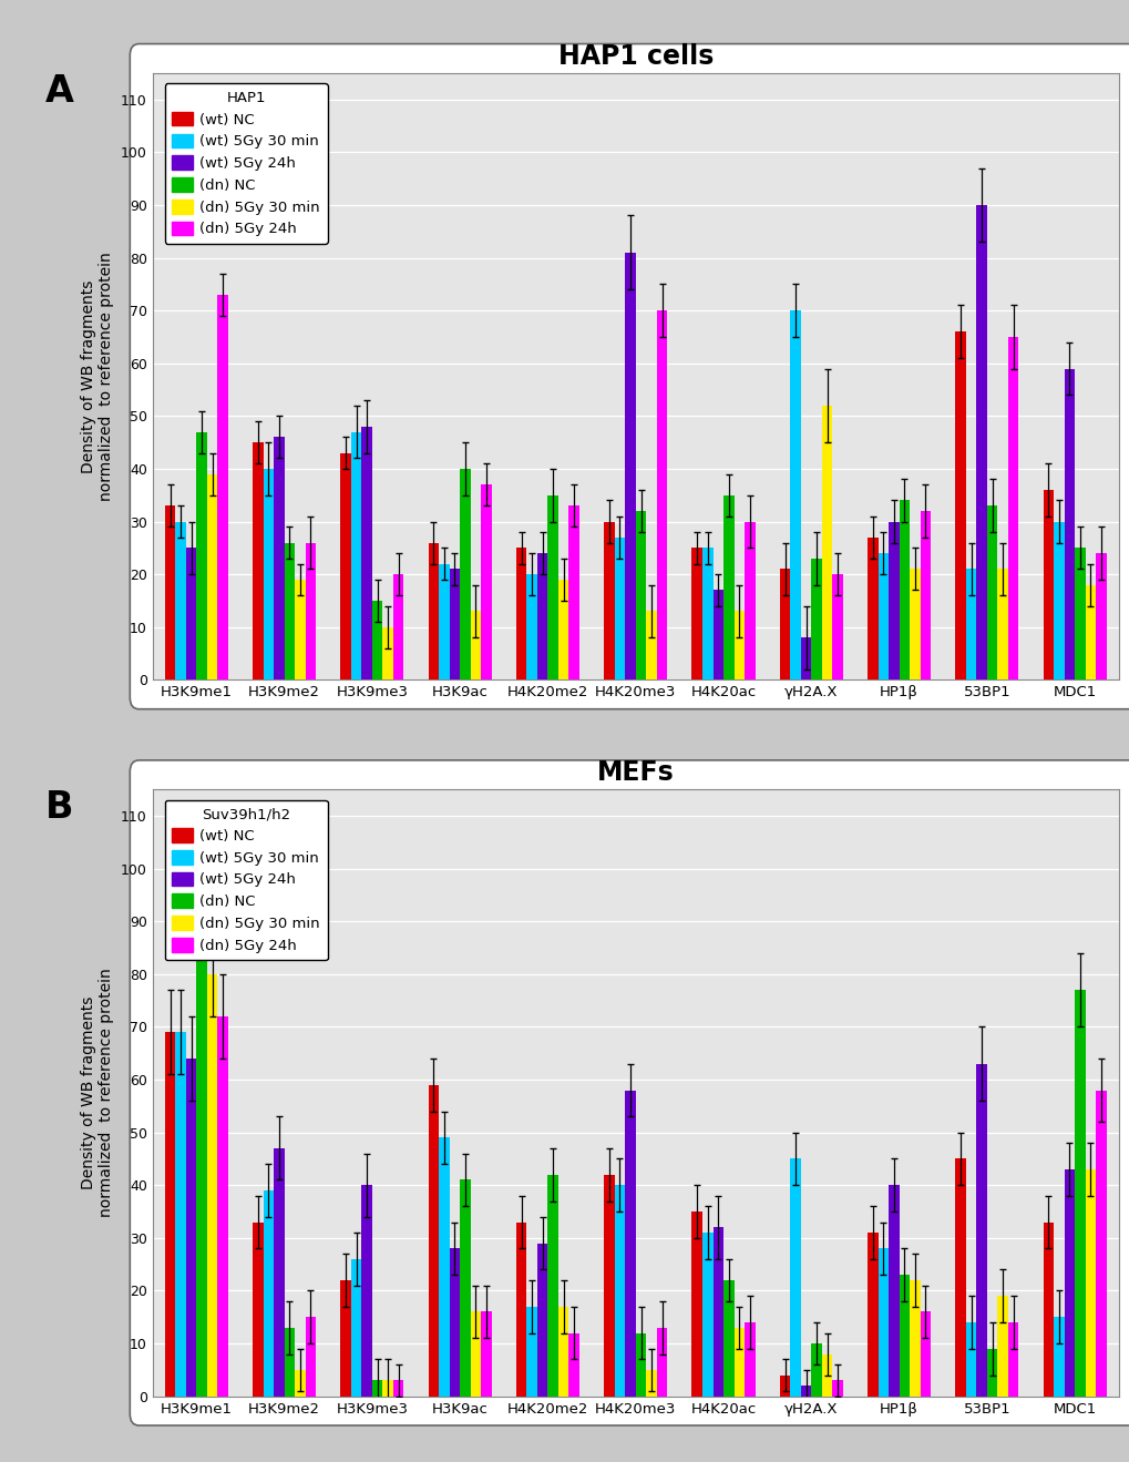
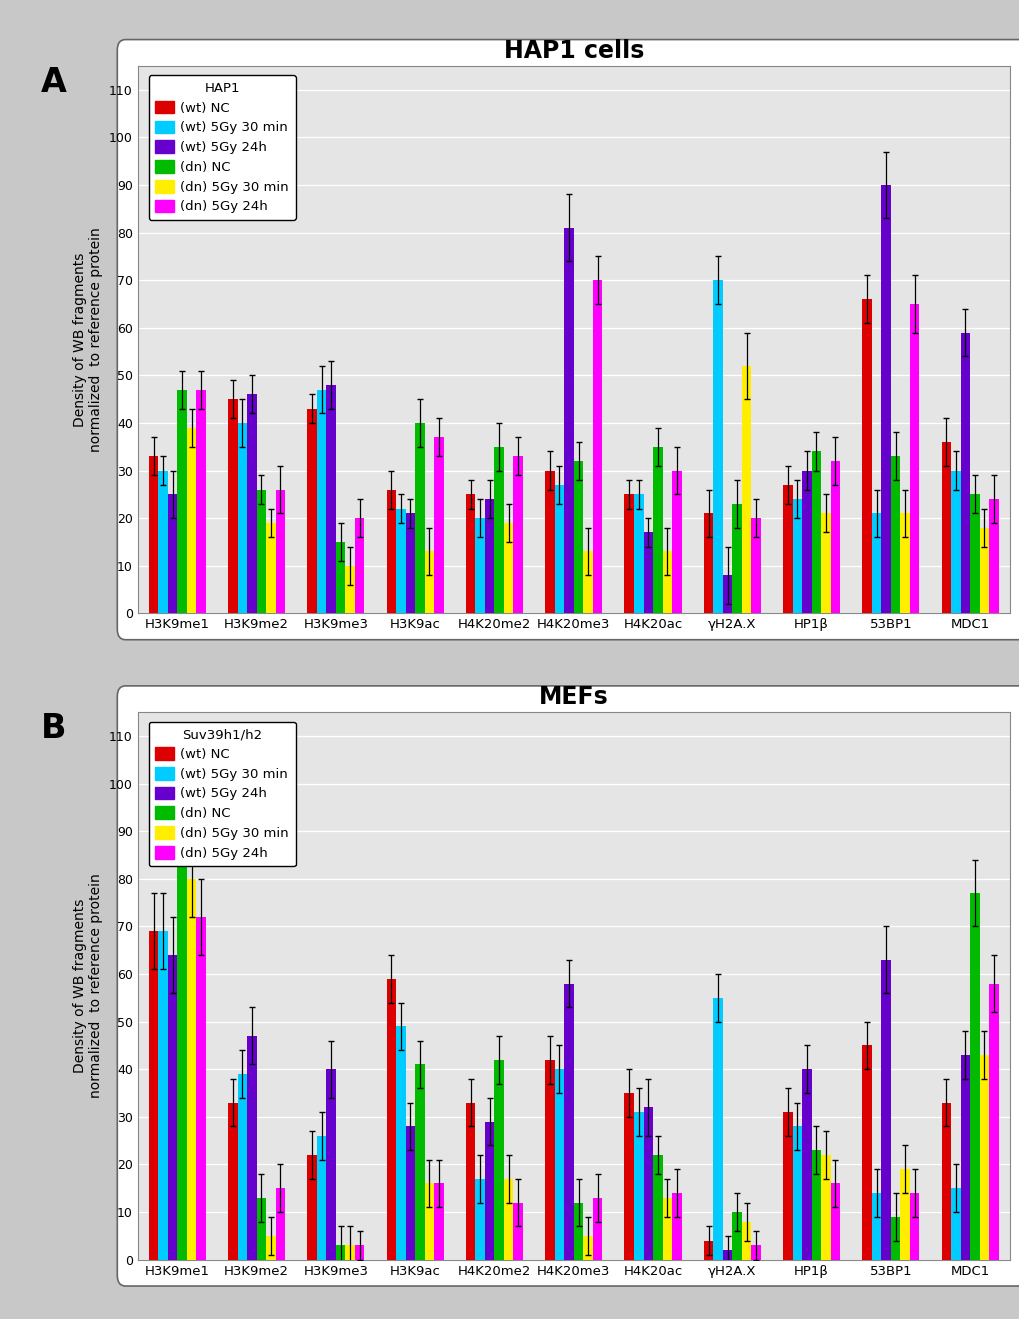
HAP1 cells/(dn) 5Gy 24h/H3K9me1: 73 -> 47
MEFs/(wt) 5Gy 30 min/γH2A.X: 45 -> 55
